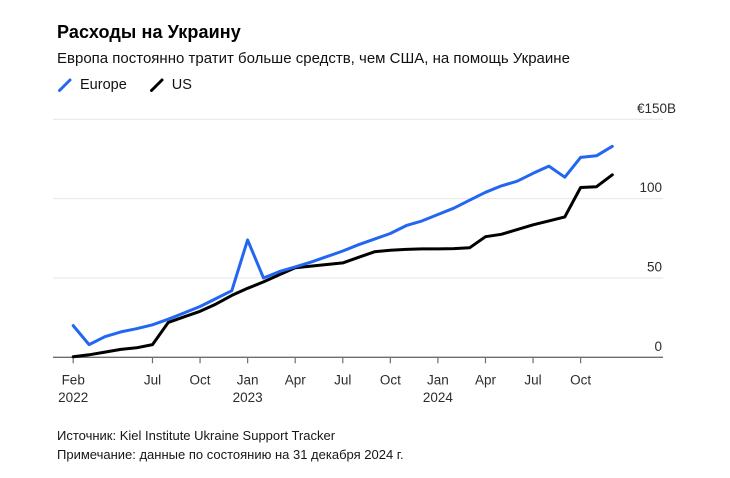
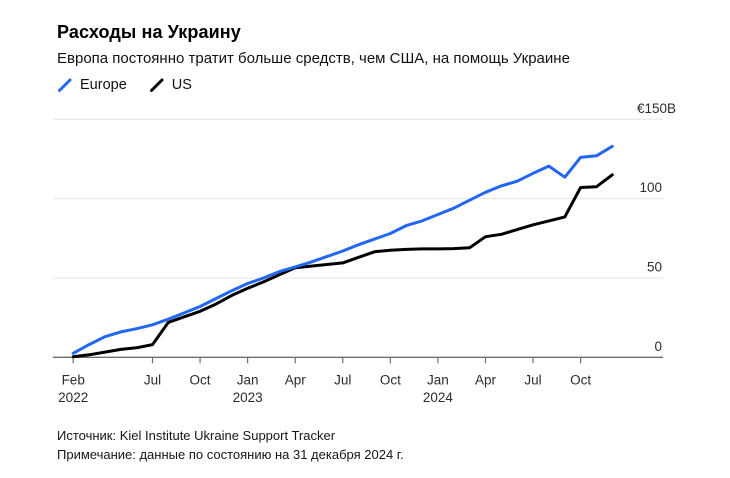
Europe/Feb 2022: 20 -> 2
Europe/Jan 2023: 74 -> 46
